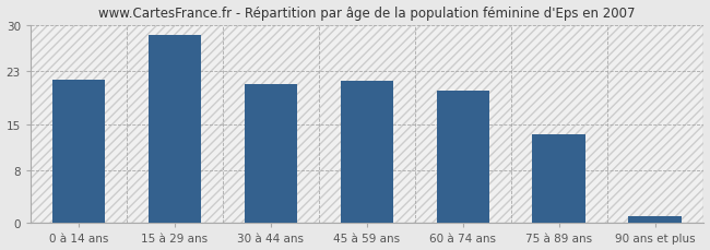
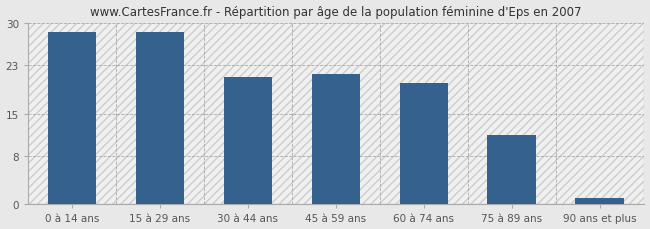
0 à 14 ans: 21.8 -> 28.5
75 à 89 ans: 13.4 -> 11.5
